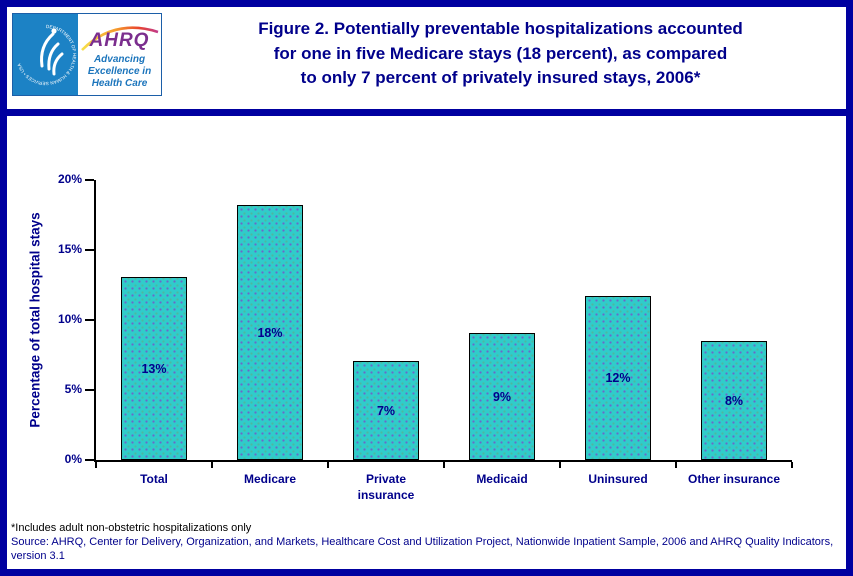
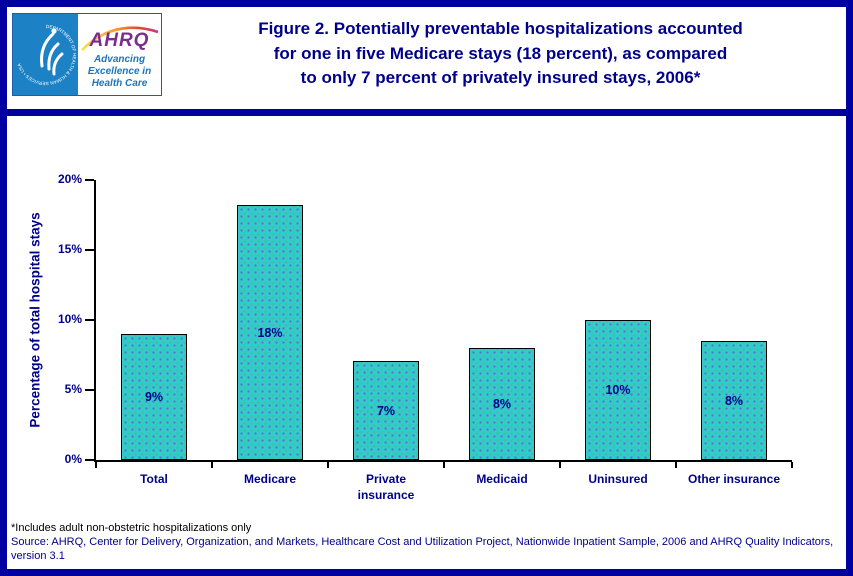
Total: 13% -> 9%
Medicaid: 9% -> 8%
Uninsured: 12% -> 10%
